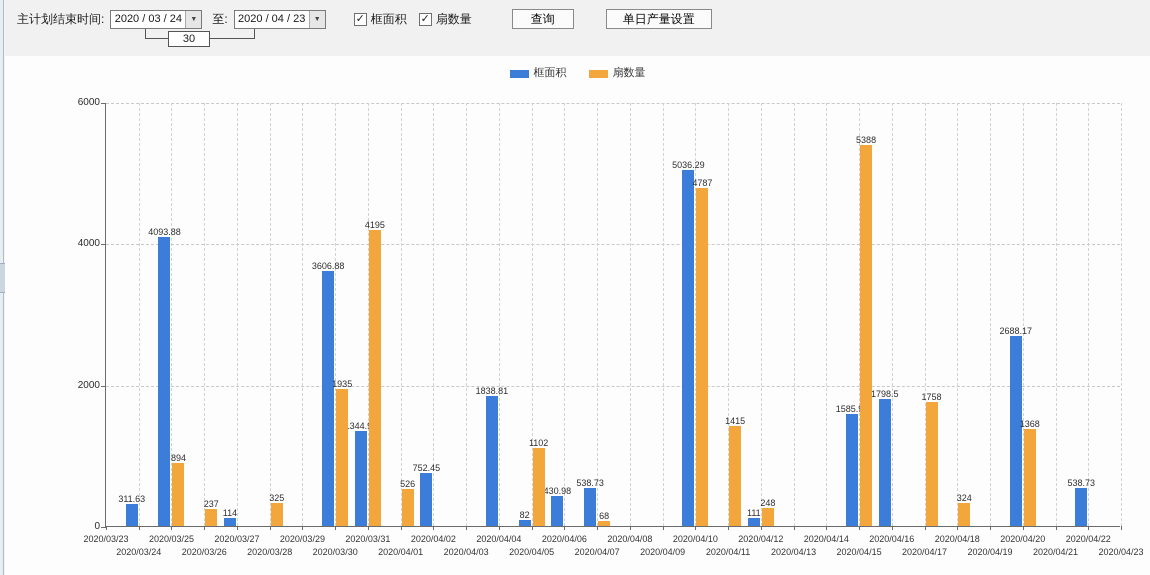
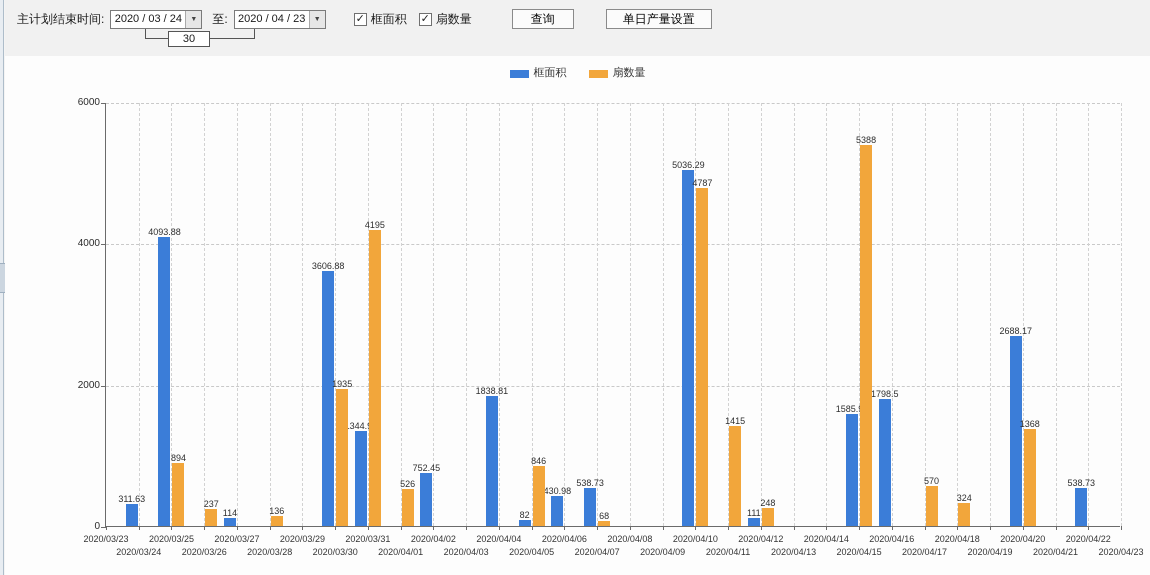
扇数量/2020/03/28: 325 -> 136
扇数量/2020/04/05: 1102 -> 846
扇数量/2020/04/17: 1758 -> 570
